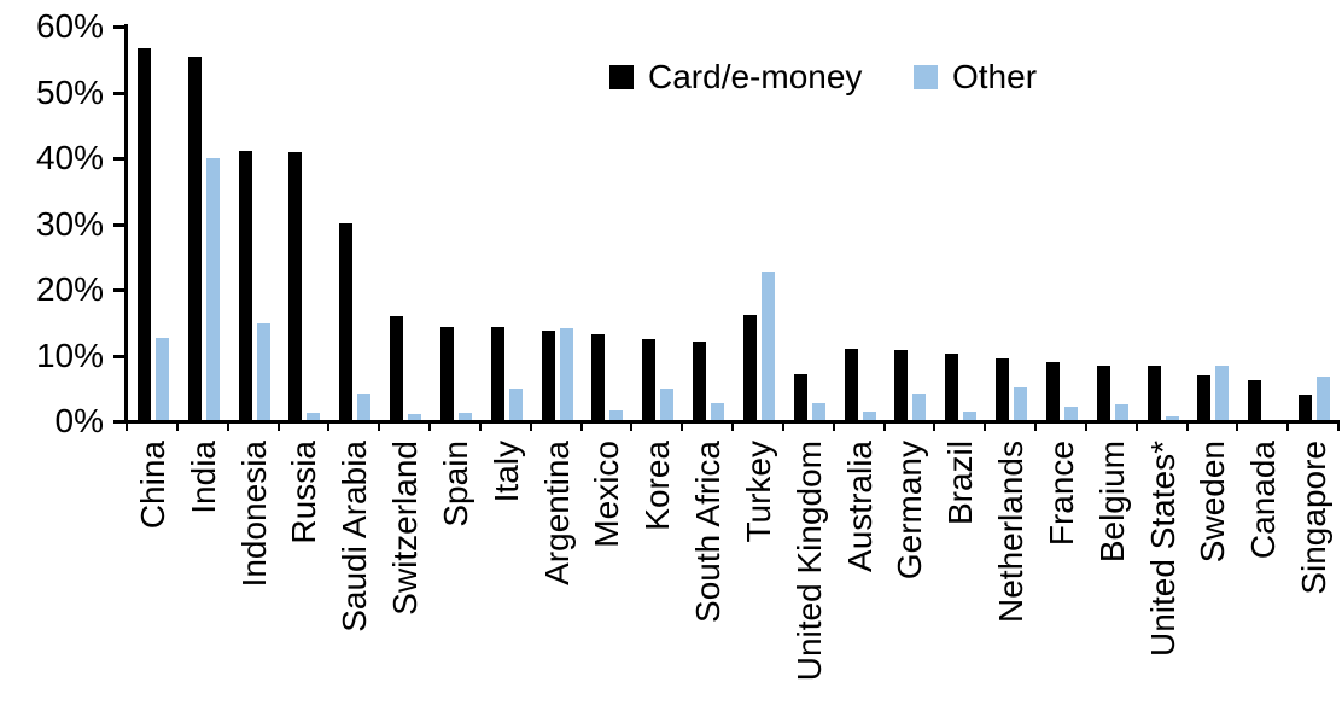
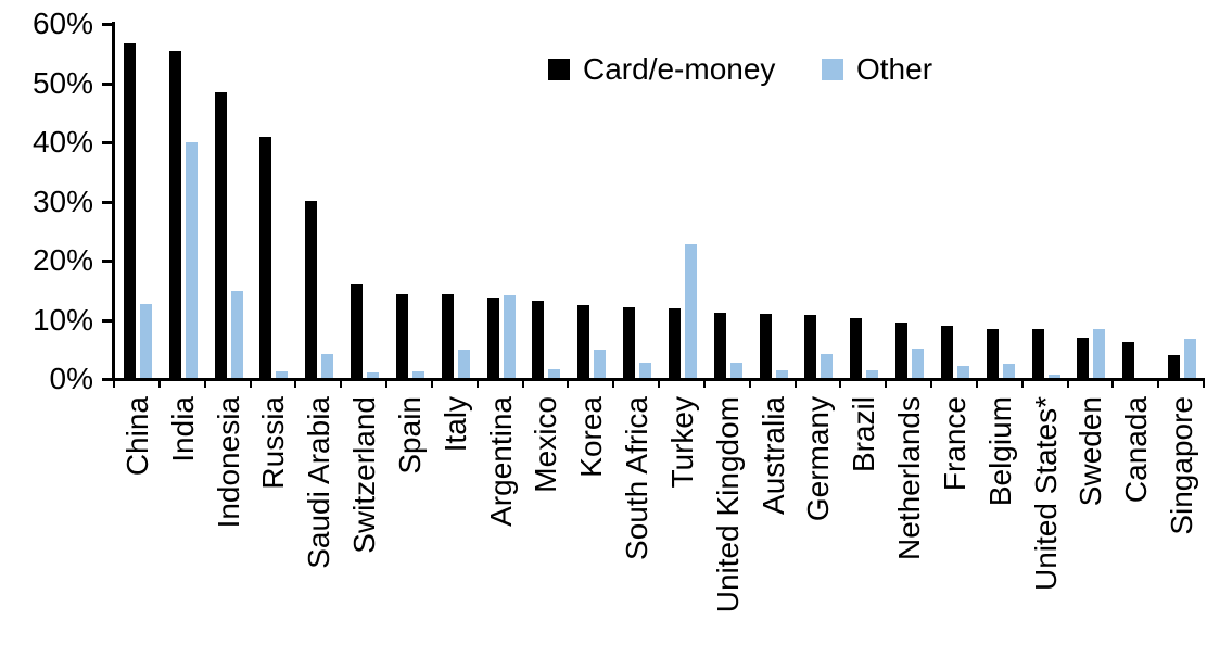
Card/e-money/Indonesia: 41% -> 48%
Card/e-money/Turkey: 16% -> 12%
Card/e-money/United Kingdom: 7% -> 11%
